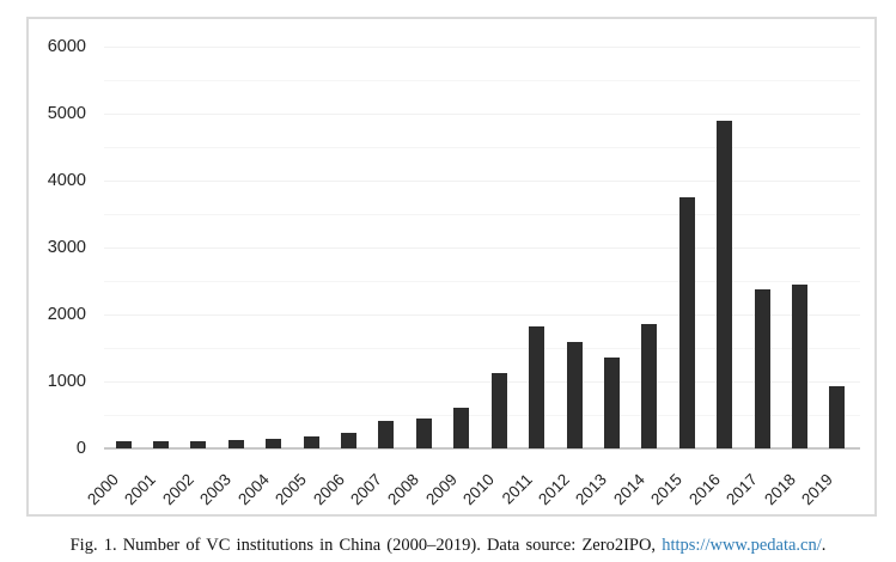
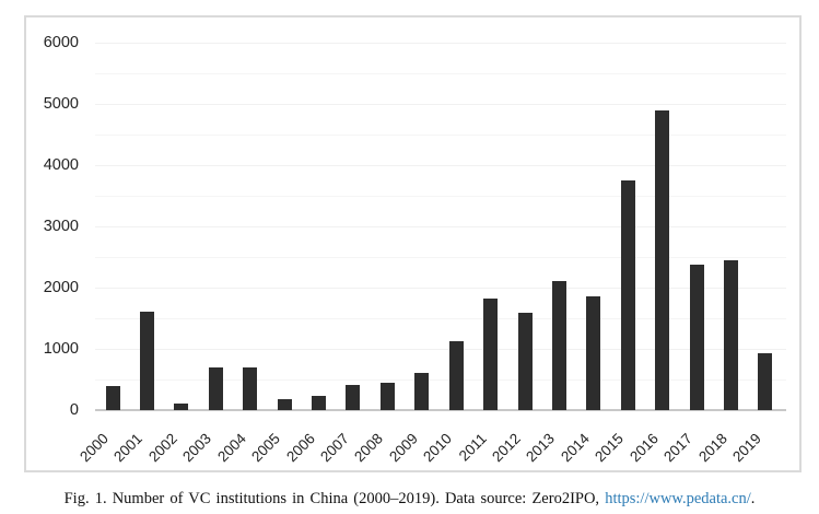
2000: 100 -> 400
2001: 100 -> 1600
2003: 100 -> 700
2004: 100 -> 700
2013: 1400 -> 2100
